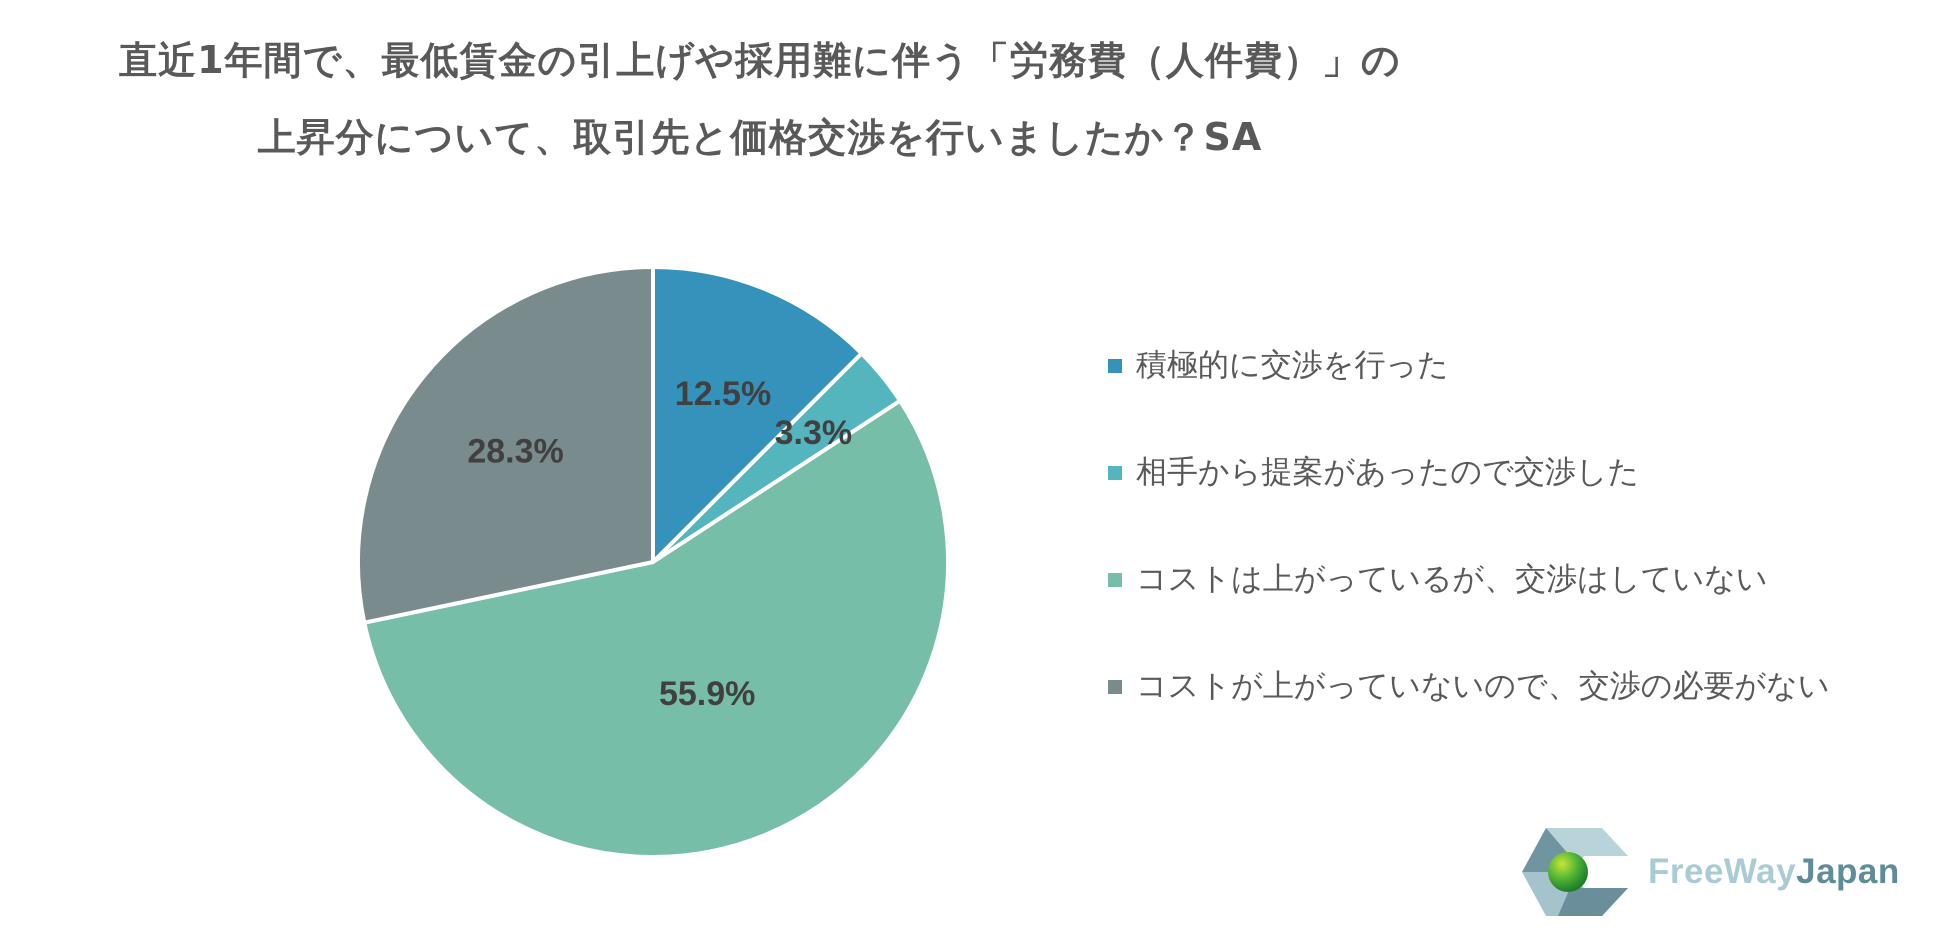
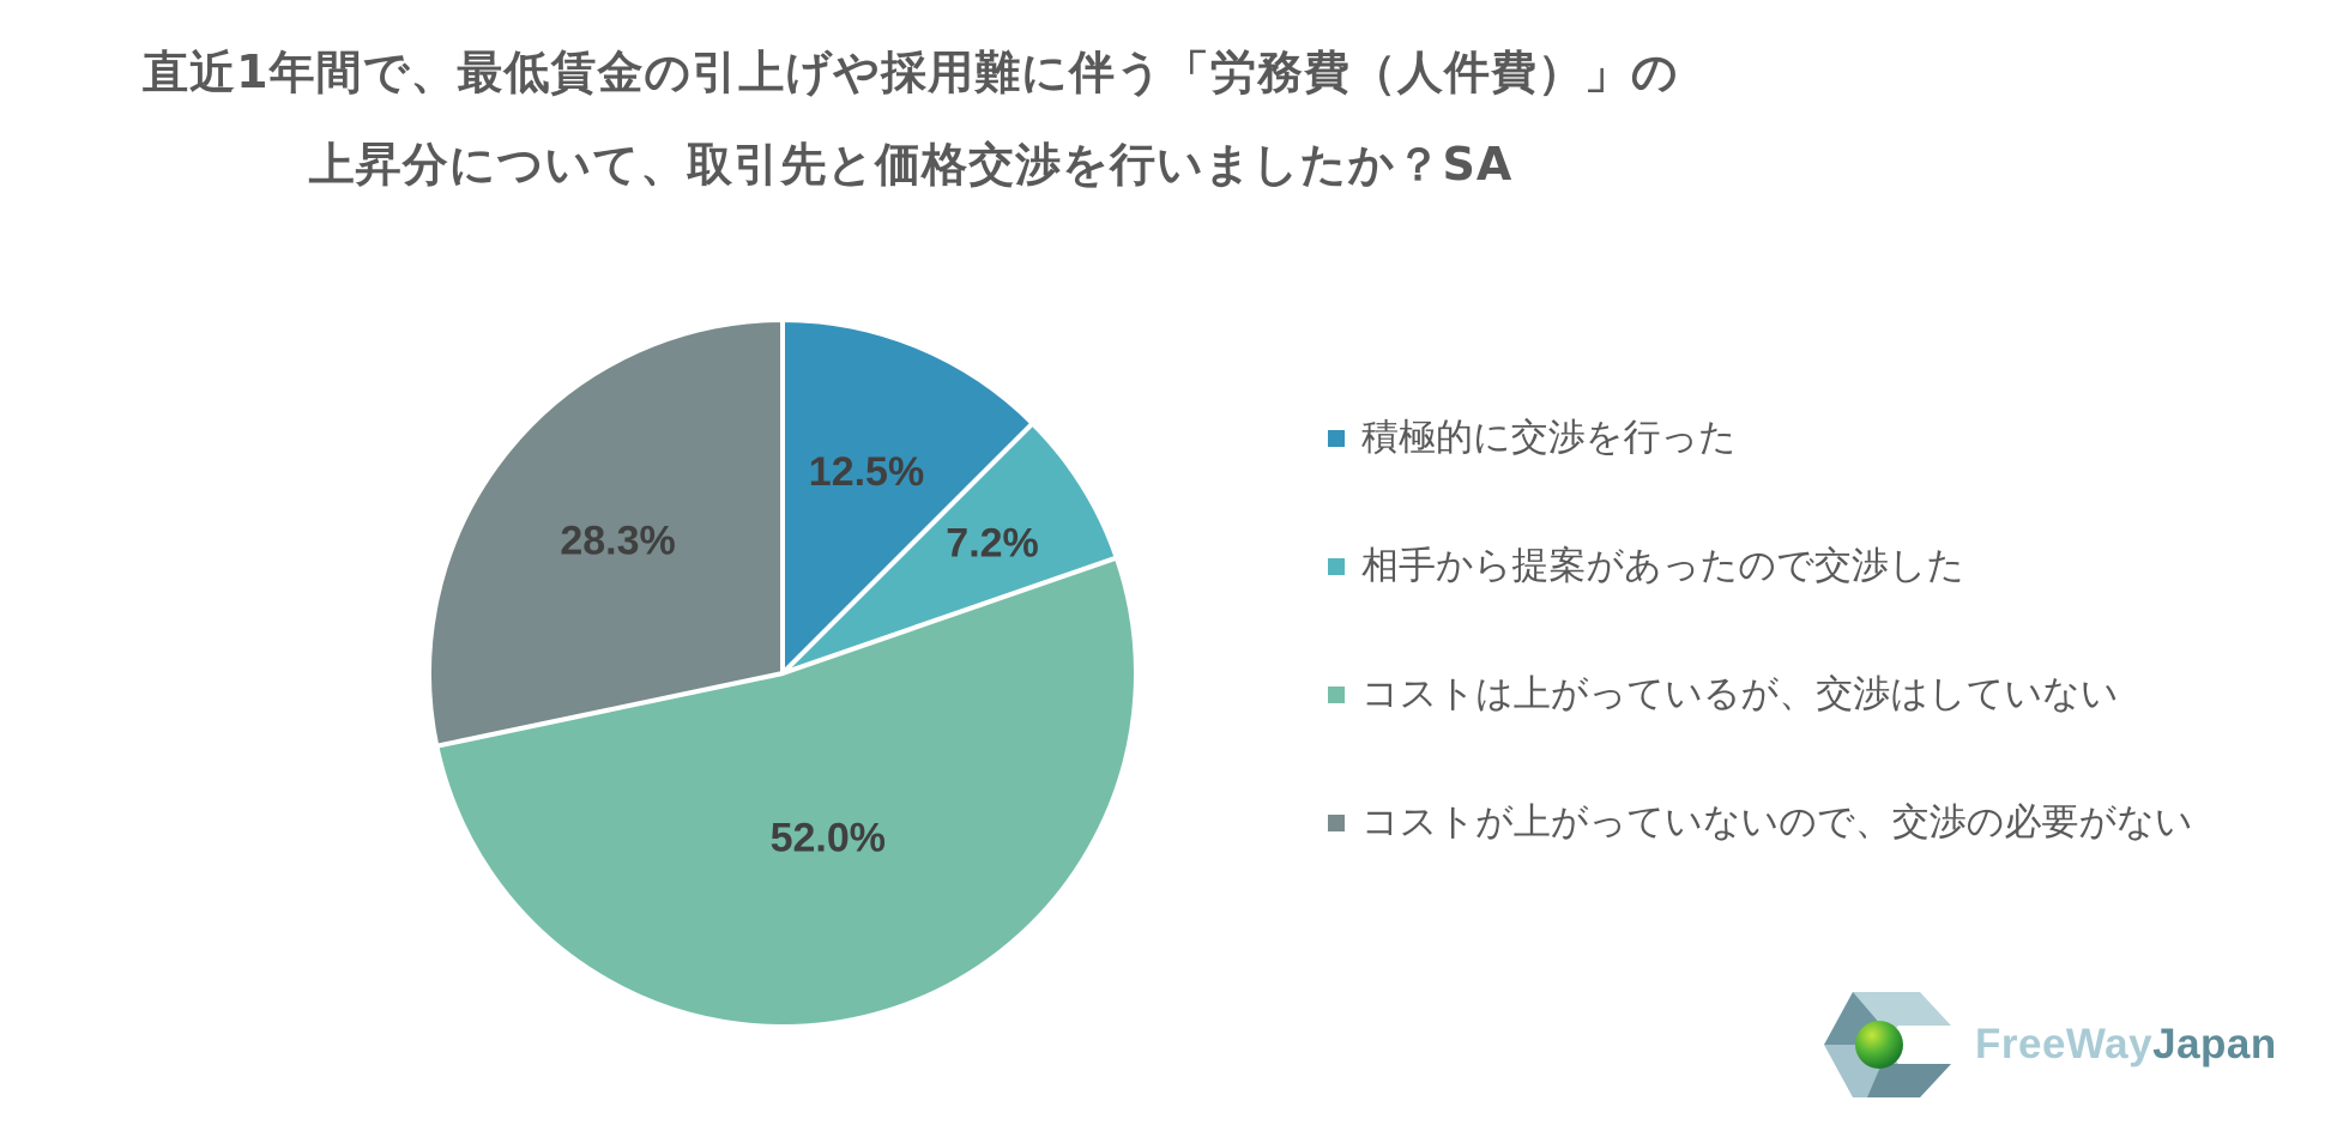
相手から提案があったので交渉した: 3.3% -> 7.2%
コストは上がっているが、交渉はしていない: 55.9% -> 52.0%
